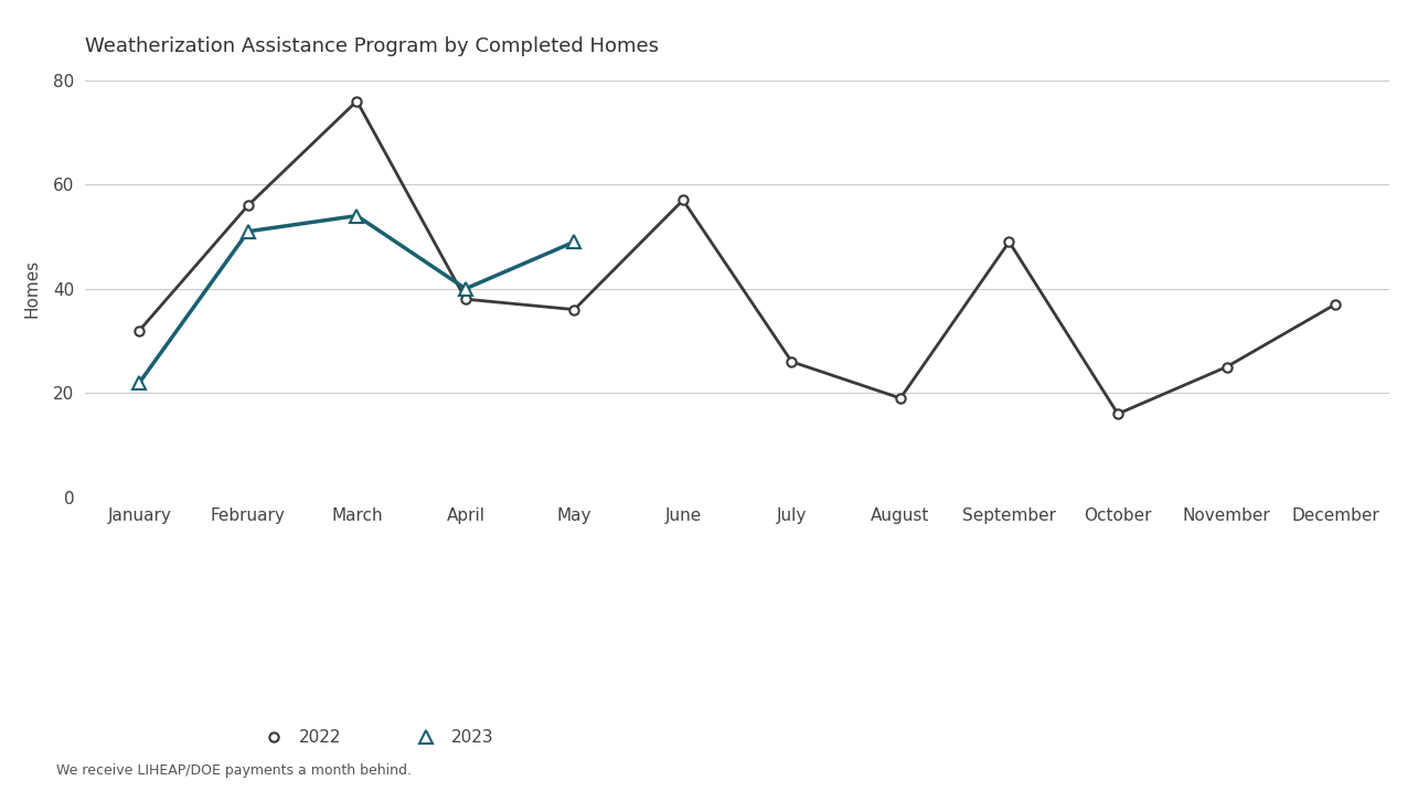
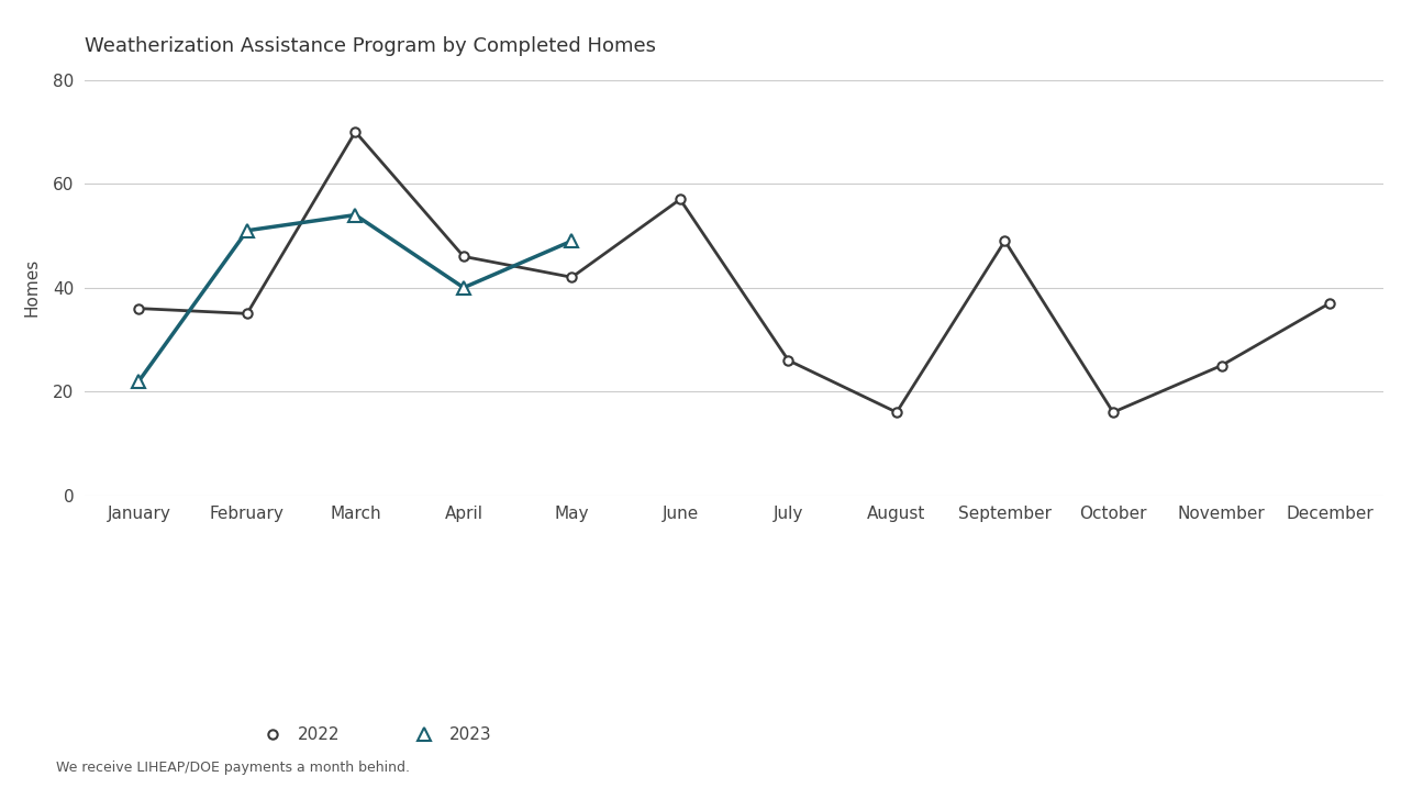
2022/January: 32 -> 36
2022/February: 56 -> 35
2022/March: 76 -> 70
2022/April: 38 -> 46
2022/May: 36 -> 42
2022/August: 19 -> 16
